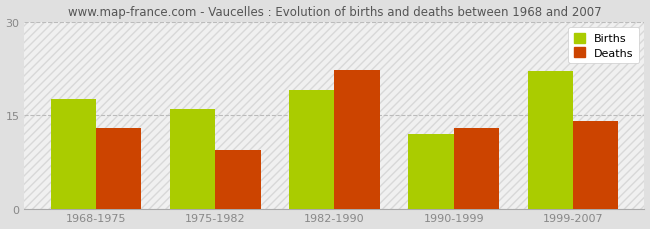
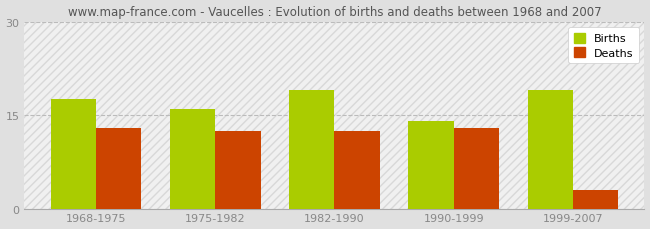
Deaths/1975-1982: 9.4 -> 12.5
Deaths/1982-1990: 22.2 -> 12.5
Births/1990-1999: 12.0 -> 14.0
Births/1999-2007: 22.0 -> 19.0
Deaths/1999-2007: 14.0 -> 3.0
